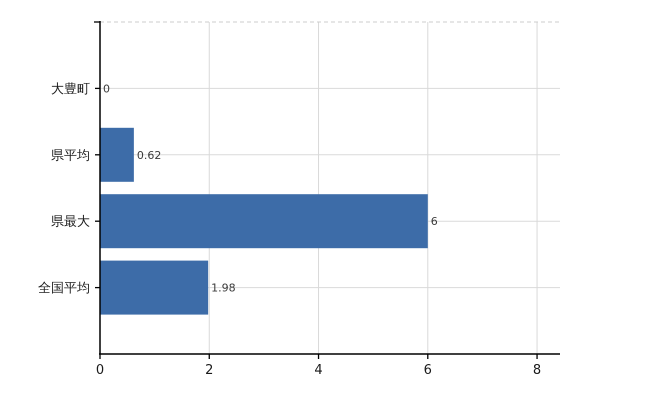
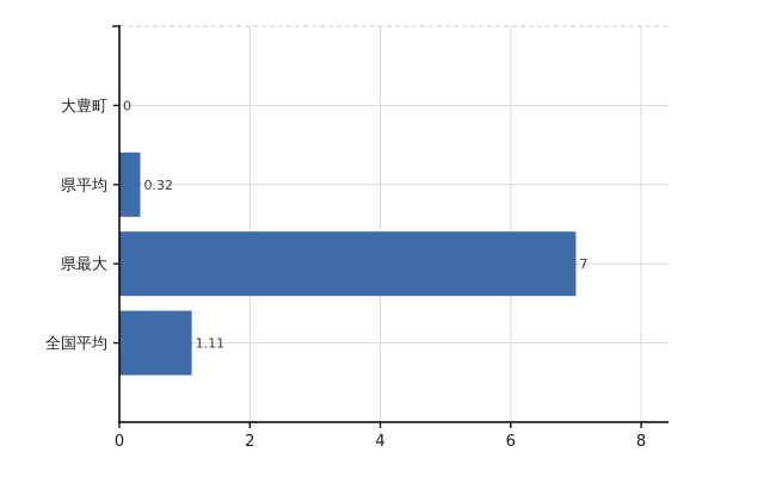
県平均: 0.62 -> 0.32
県最大: 6 -> 7
全国平均: 1.98 -> 1.11
